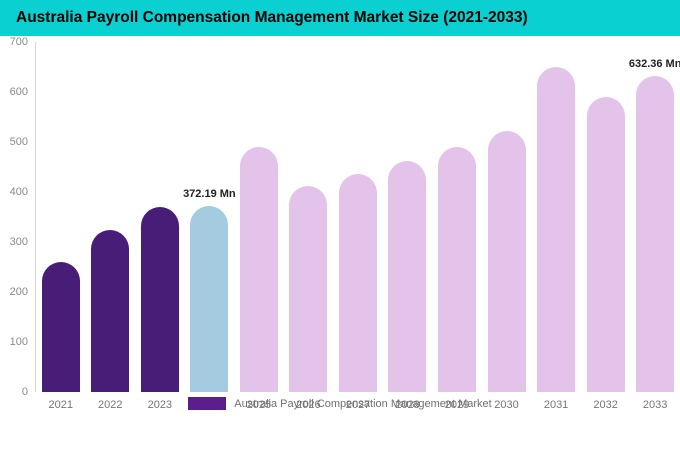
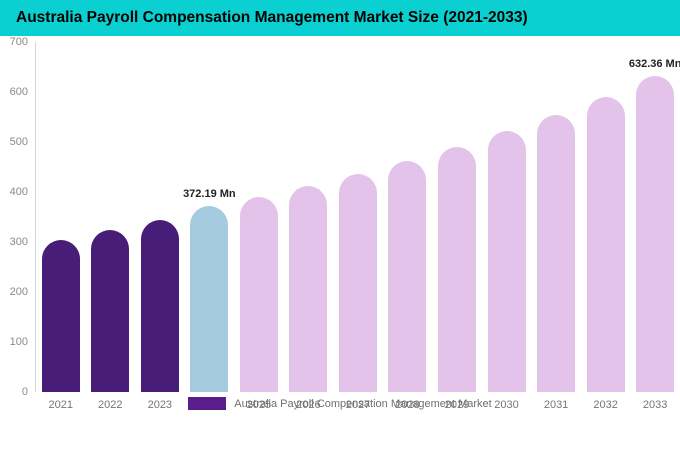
2021: 260 -> 300
2023: 370 -> 340
2025: 490 -> 390
2031: 650 -> 560
